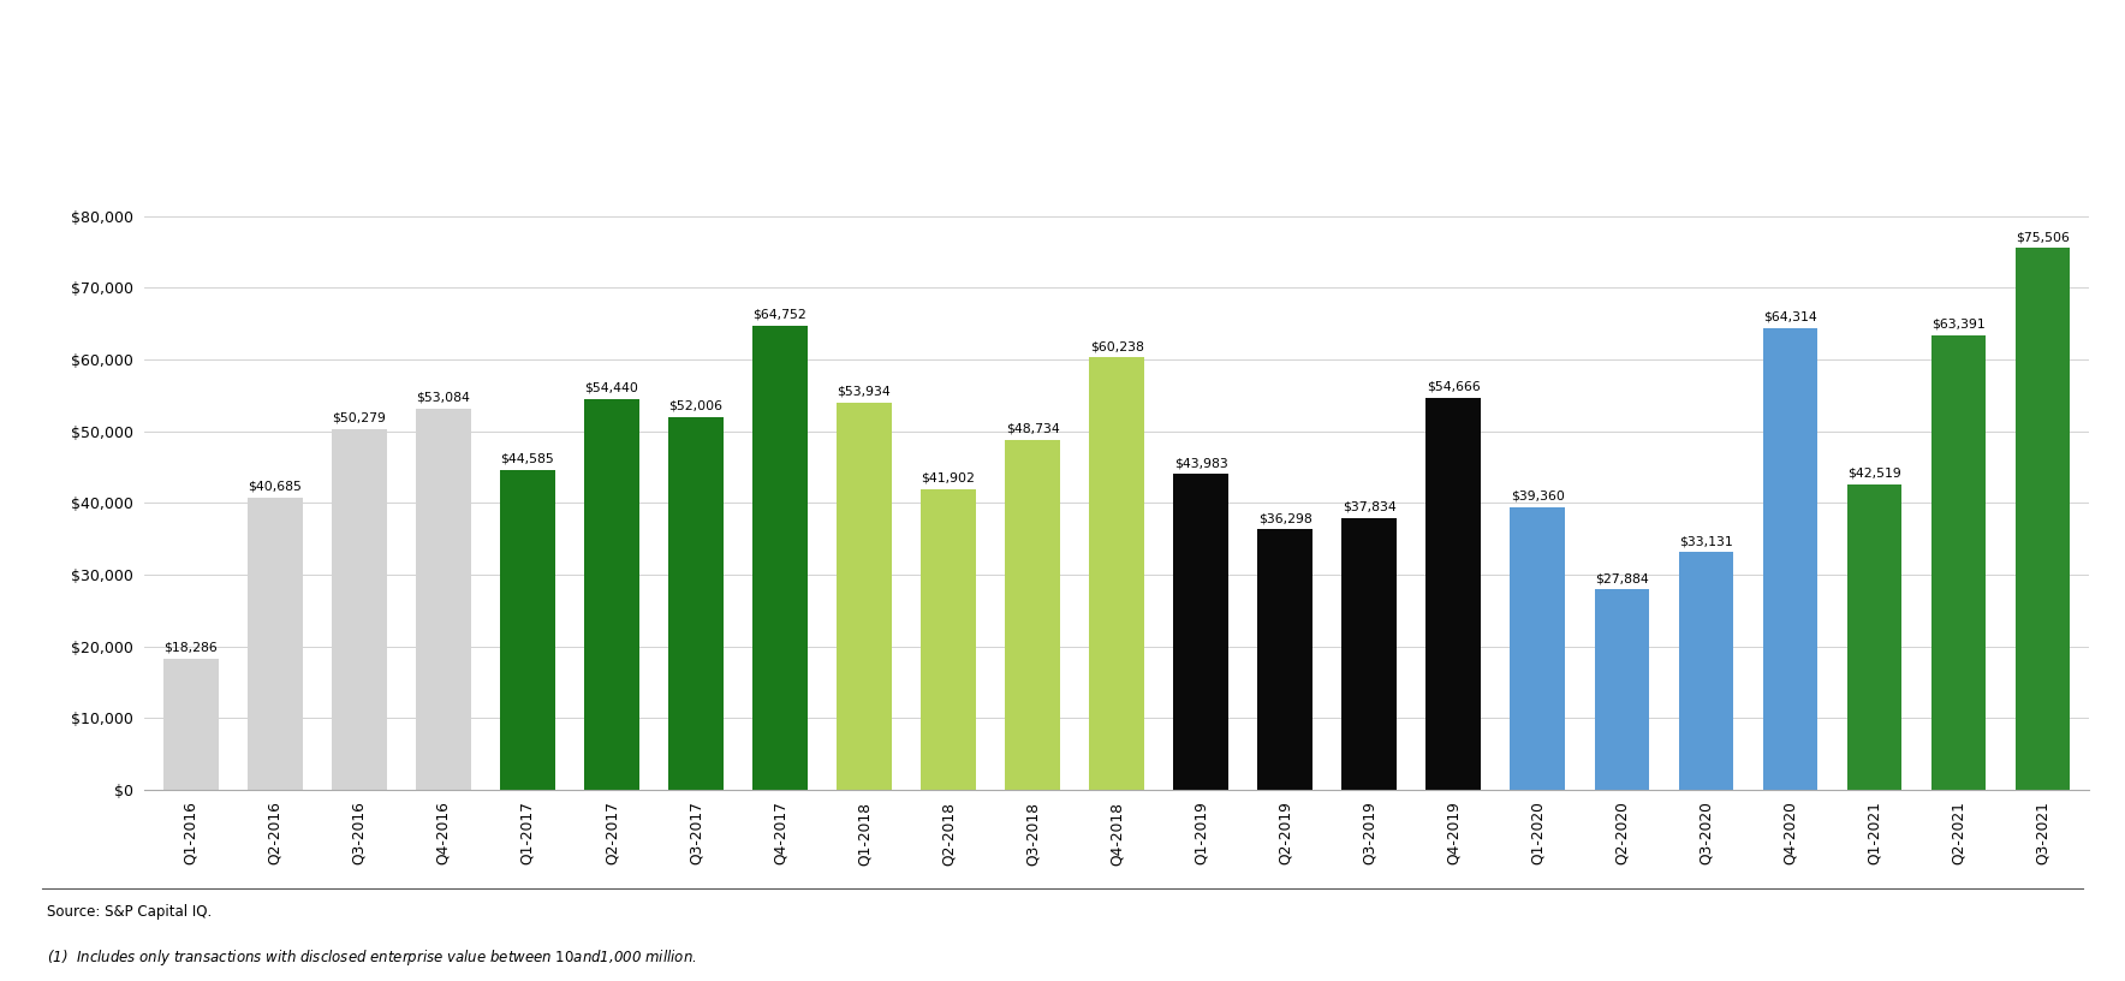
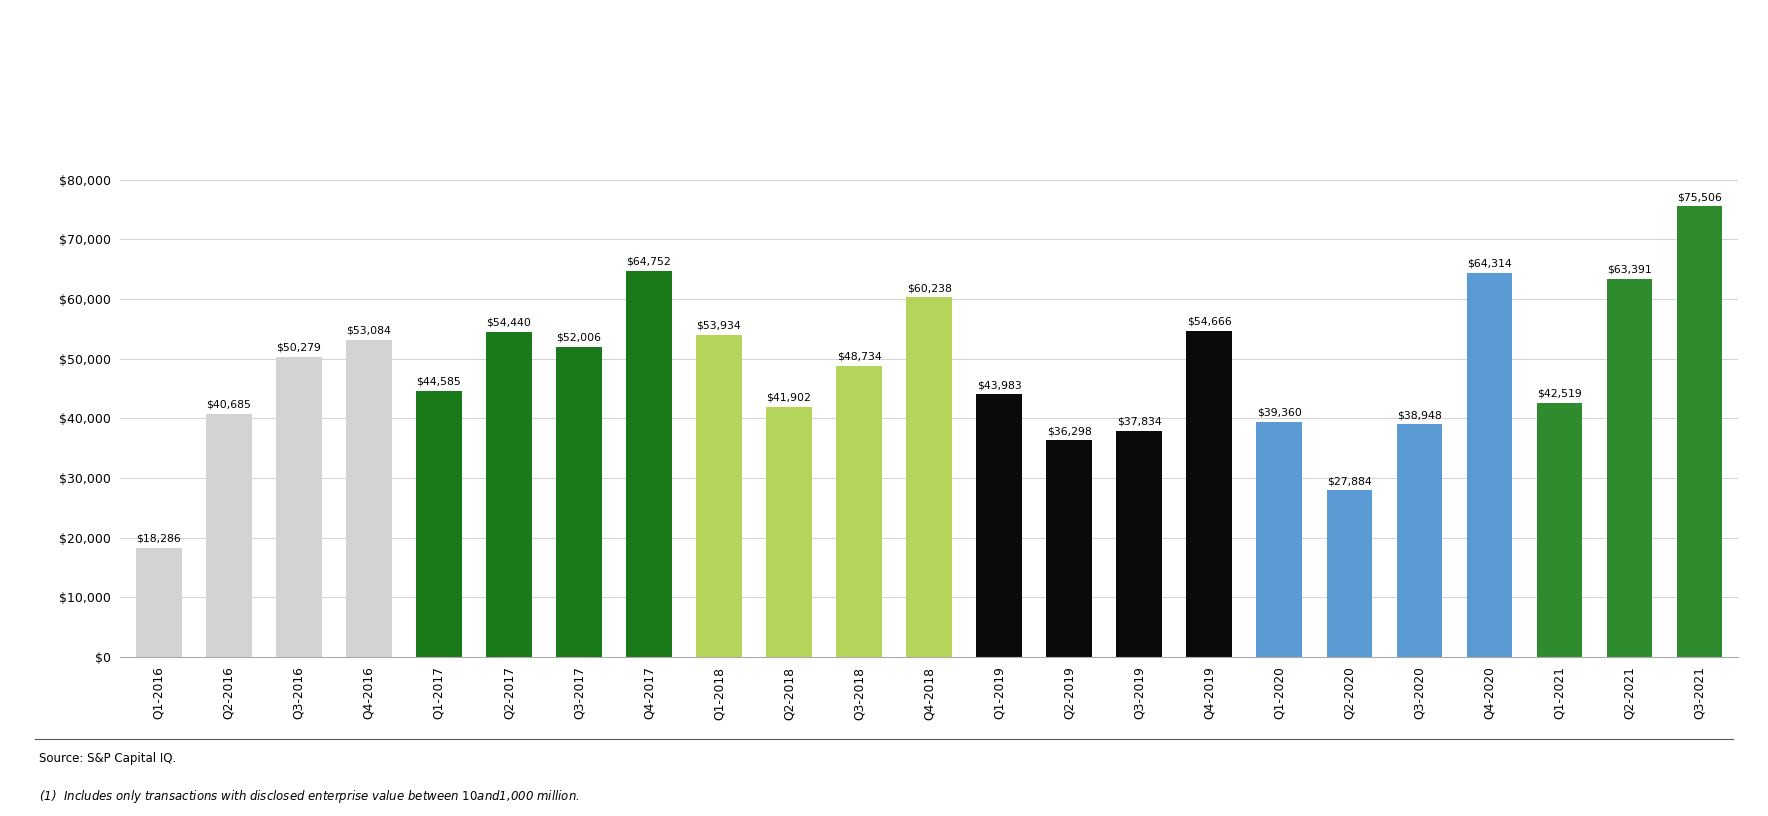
Q3-2020: $33,131 -> $38,948
